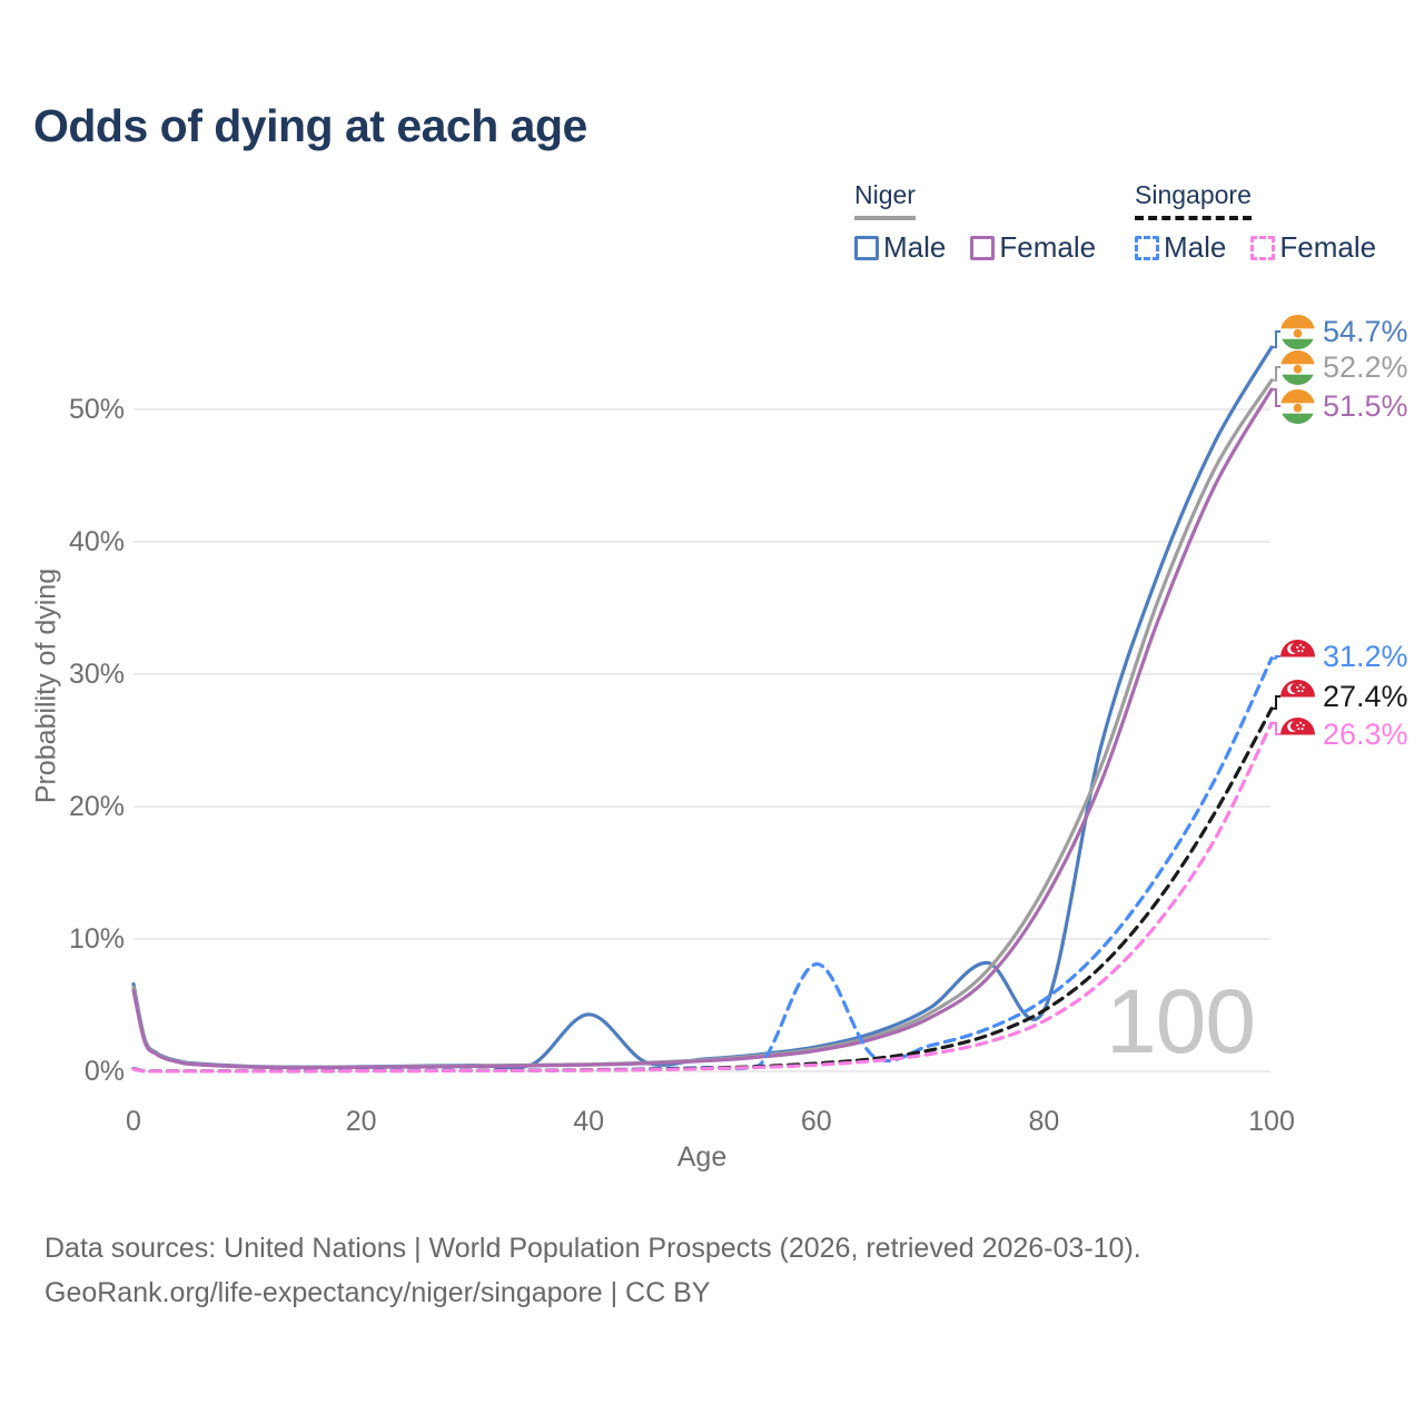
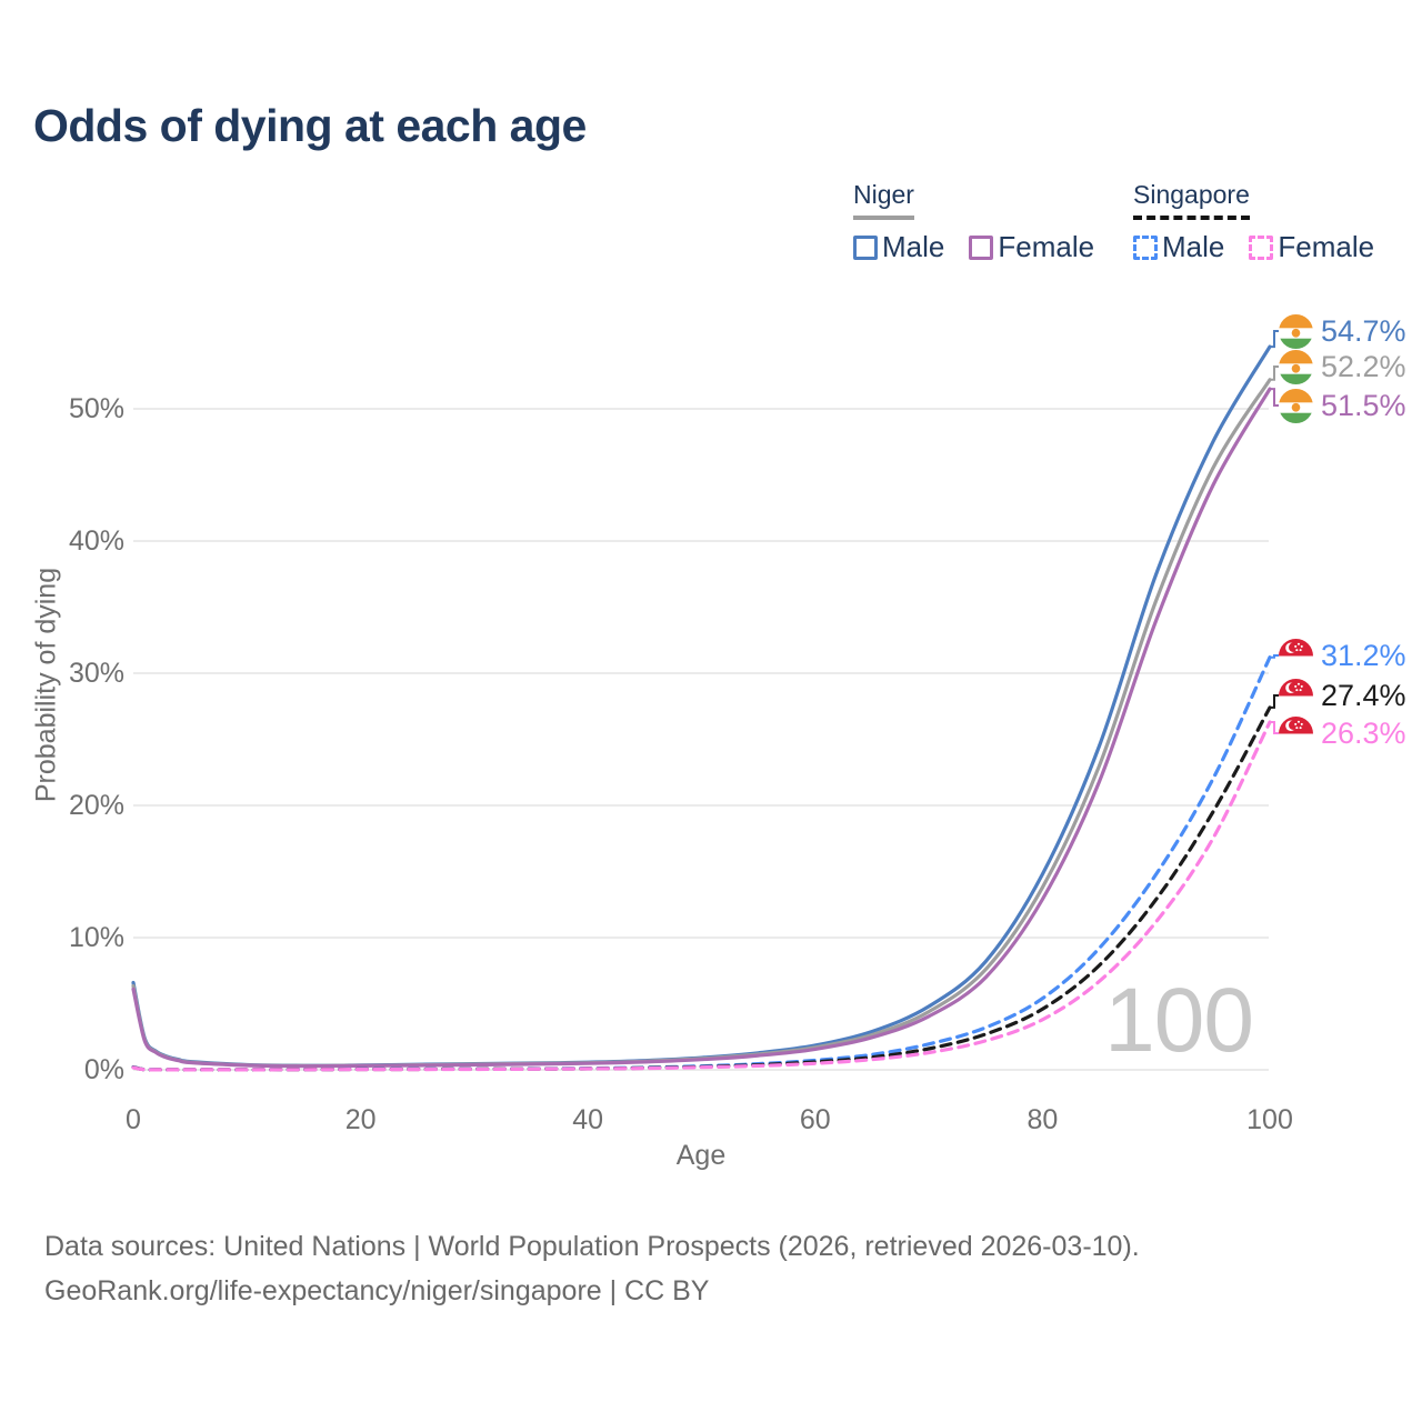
Niger Male/40: 4.3% -> 0.6%
Singapore Male/60: 8.1% -> 0.7%
Niger Male/80: 4.6% -> 14.8%
